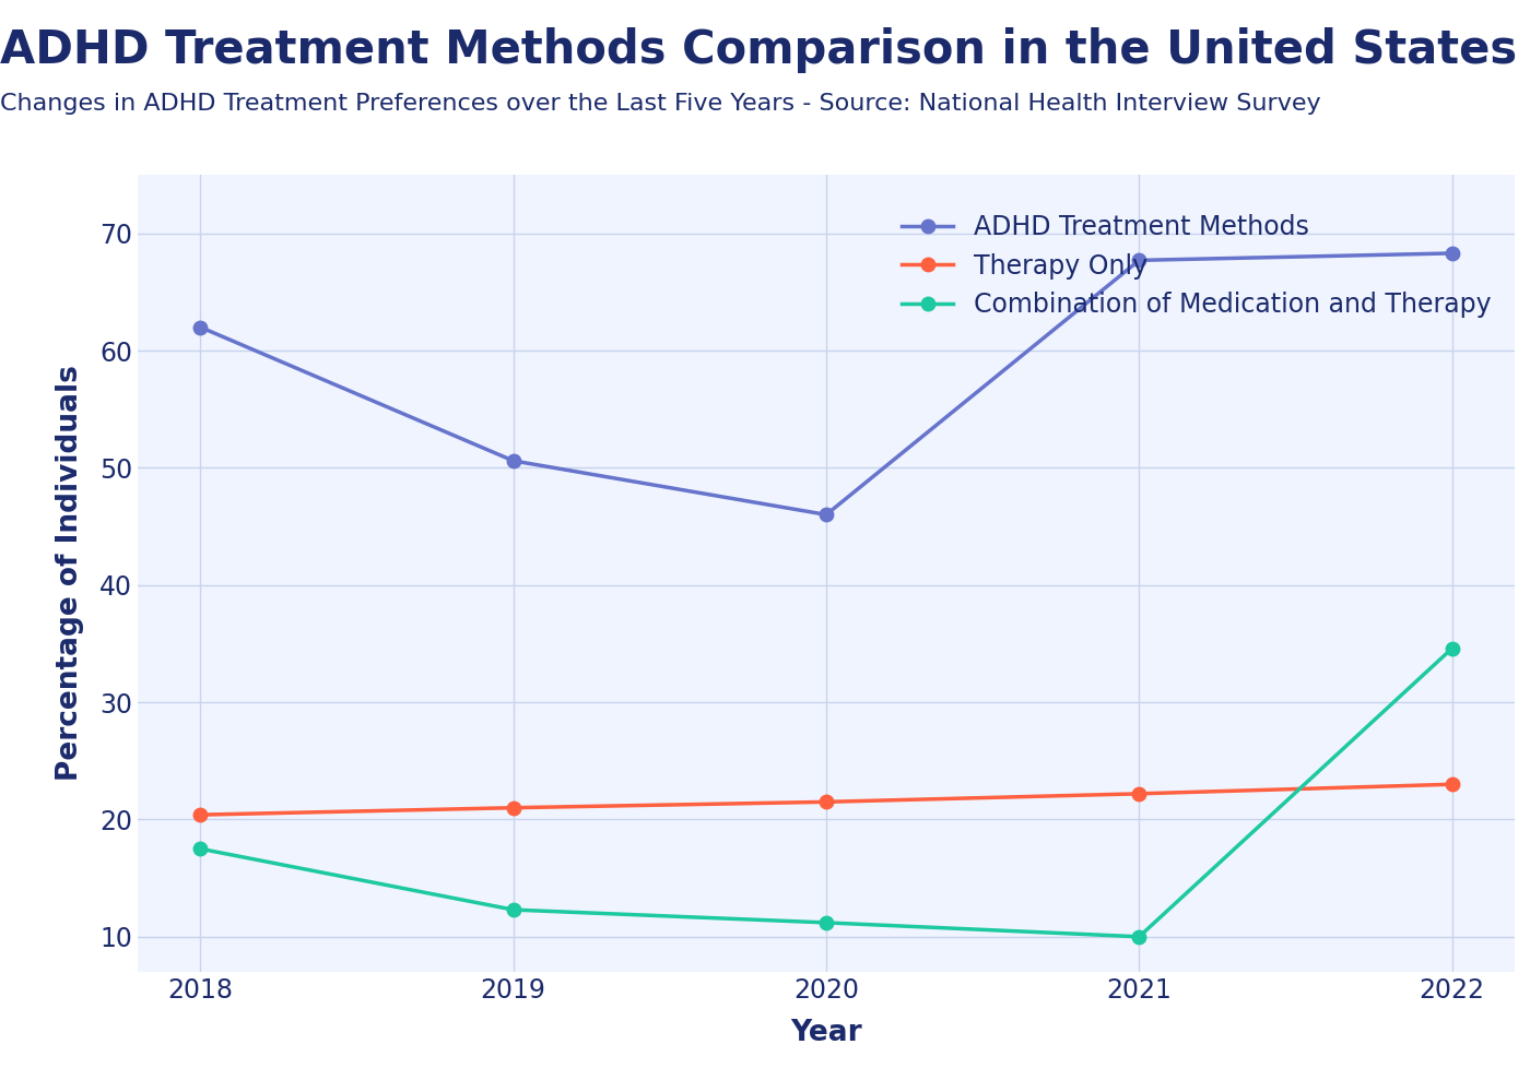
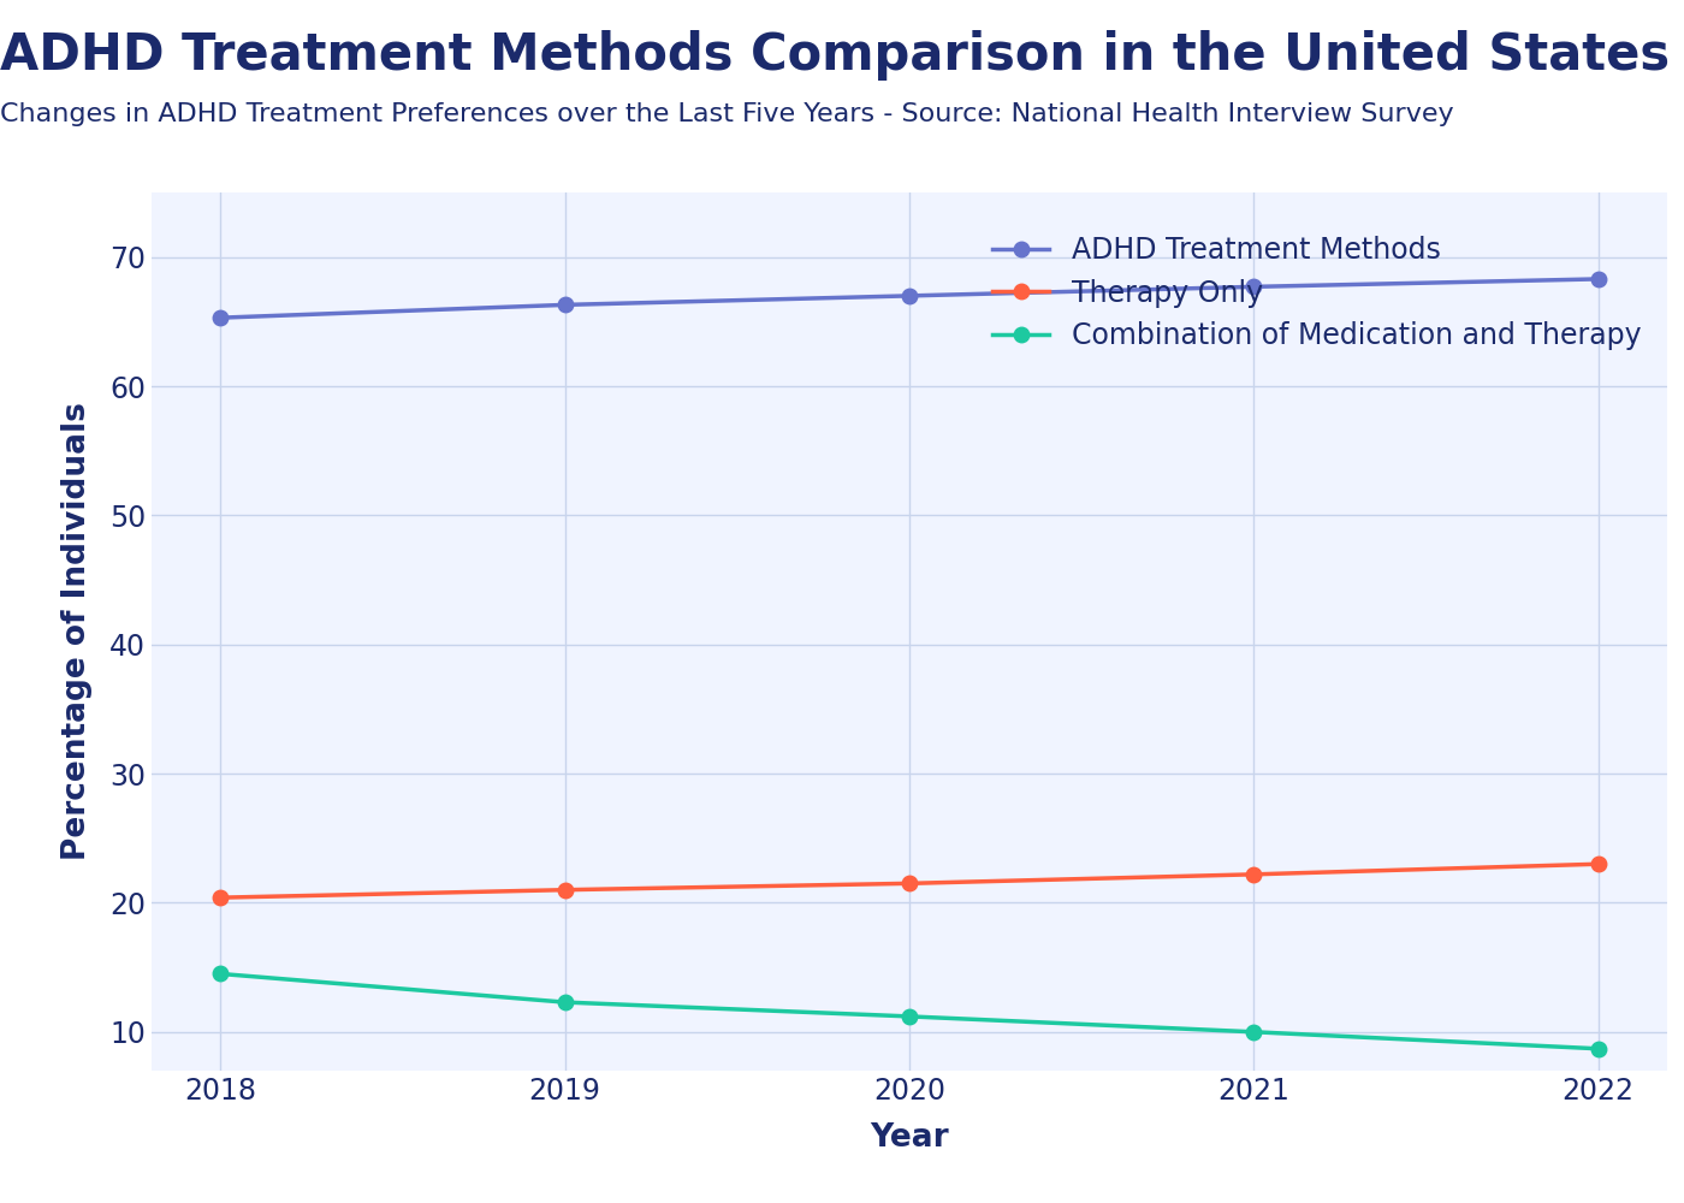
ADHD Treatment Methods/2018: 62.0 -> 65.3
Combination of Medication and Therapy/2018: 17.5 -> 14.5
ADHD Treatment Methods/2019: 50.6 -> 66.3
ADHD Treatment Methods/2020: 46.0 -> 67.0
Combination of Medication and Therapy/2022: 34.6 -> 8.7
